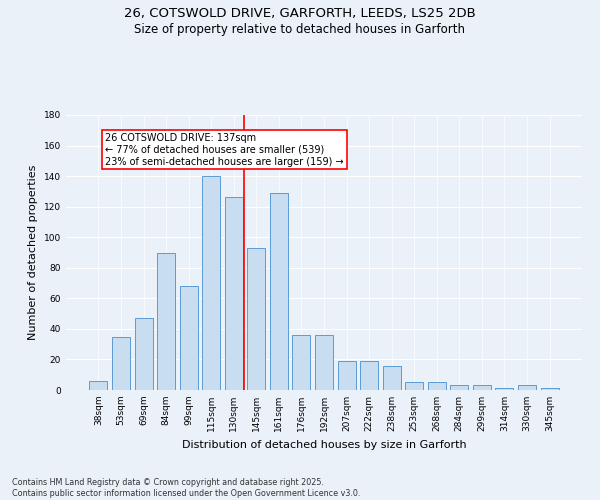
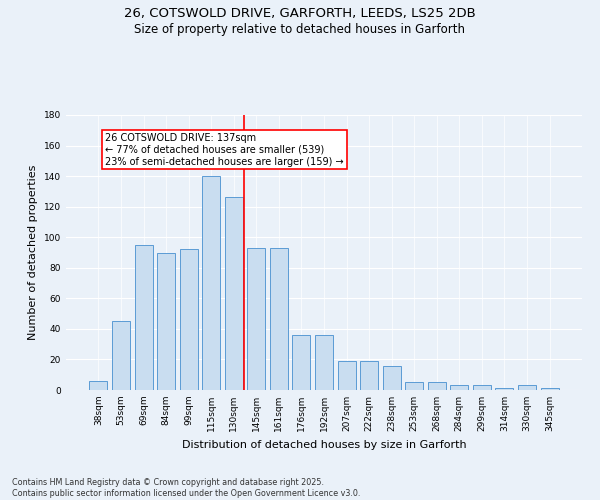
53sqm: 35 -> 45
69sqm: 47 -> 95
99sqm: 68 -> 92
161sqm: 129 -> 93
